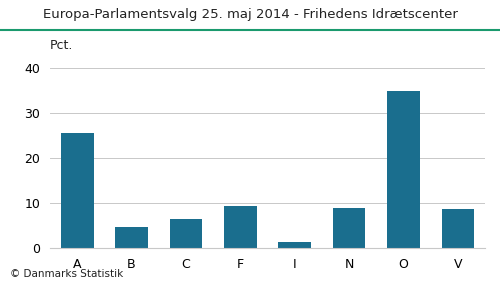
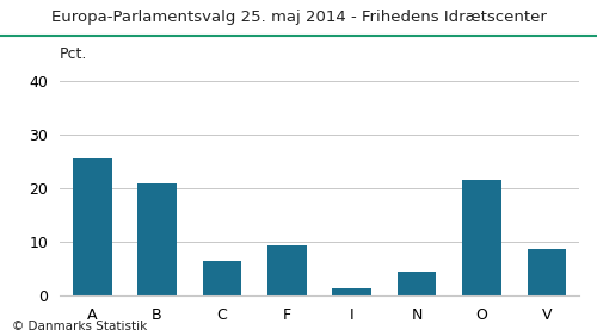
B: 4.7 -> 21.0
N: 9.0 -> 4.5
O: 35.0 -> 21.5
